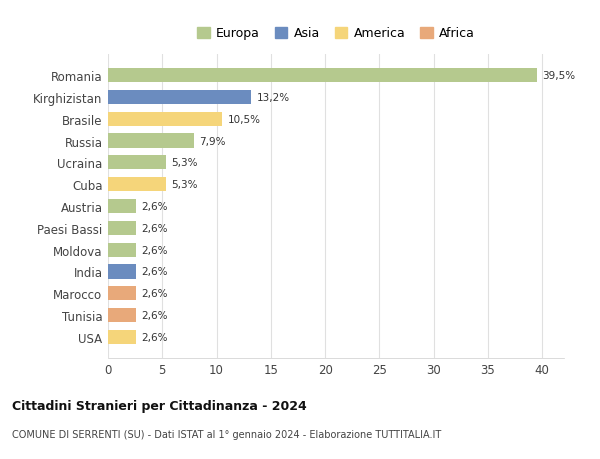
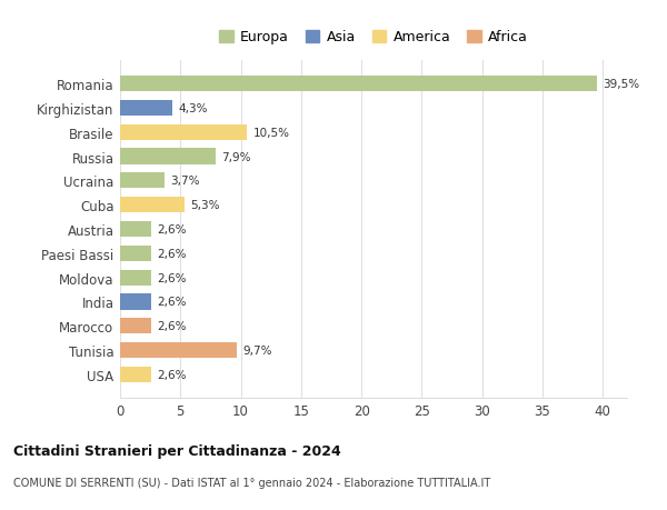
Kirghizistan: 13,2% -> 4,3%
Ucraina: 5,3% -> 3,7%
Tunisia: 2,6% -> 9,7%
